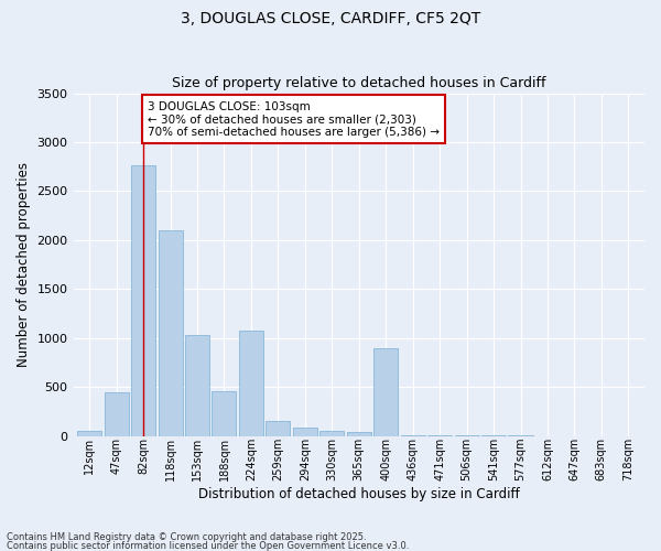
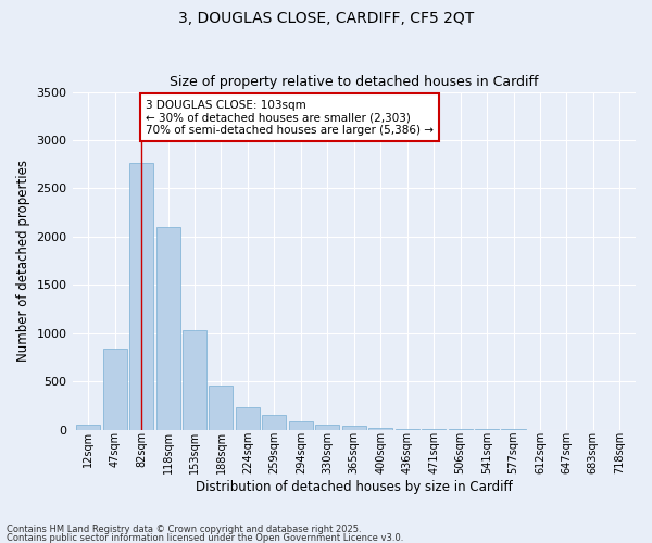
47sqm: 440 -> 840
224sqm: 1080 -> 240
400sqm: 900 -> 20
